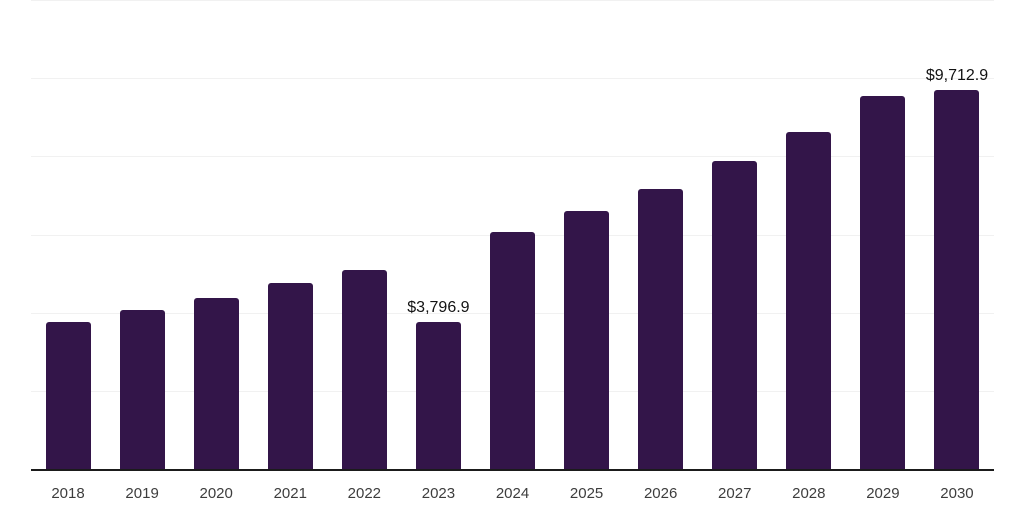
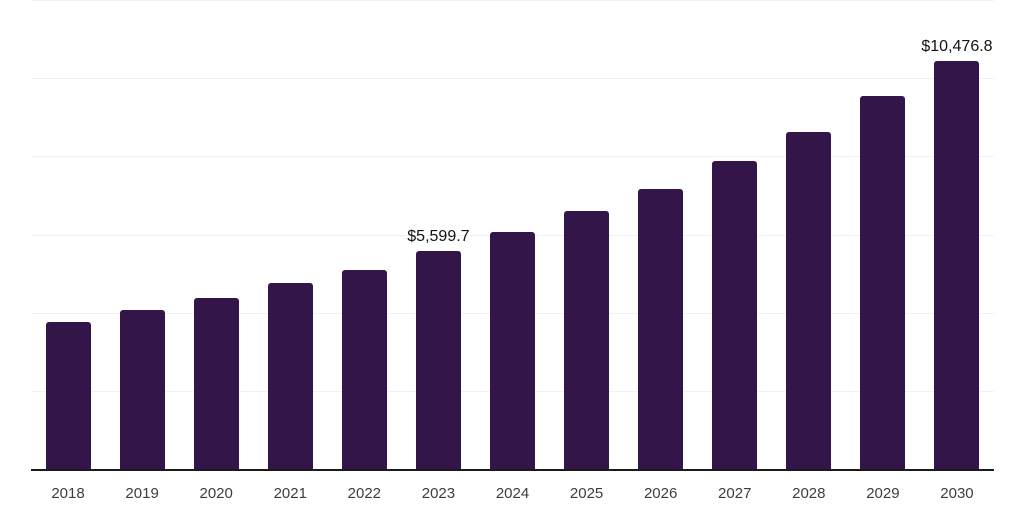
2023: $3,796.9 -> $5,599.7
2030: $9,712.9 -> $10,476.8
